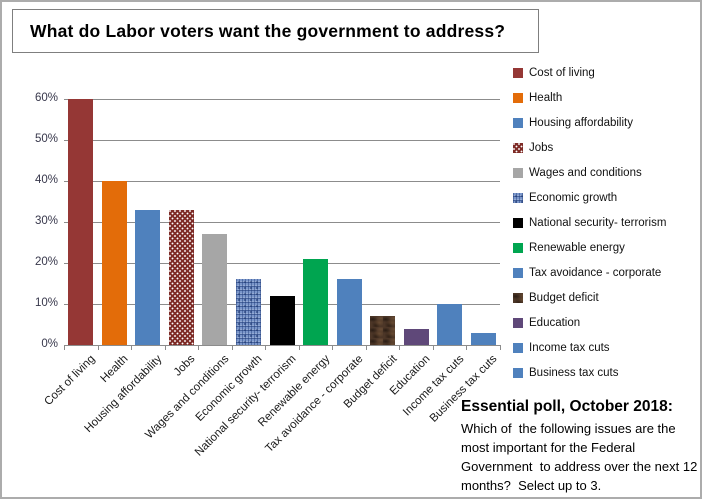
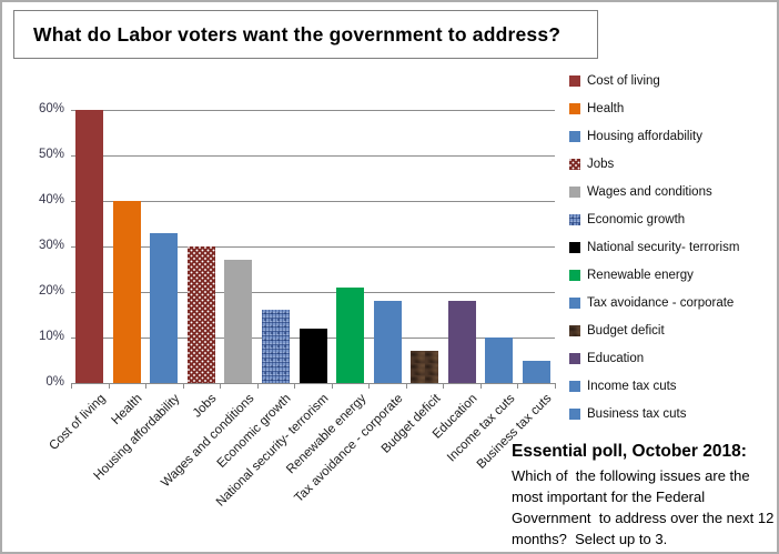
Jobs: 33% -> 30%
Tax avoidance - corporate: 16% -> 18%
Education: 4% -> 18%
Business tax cuts: 3% -> 5%
